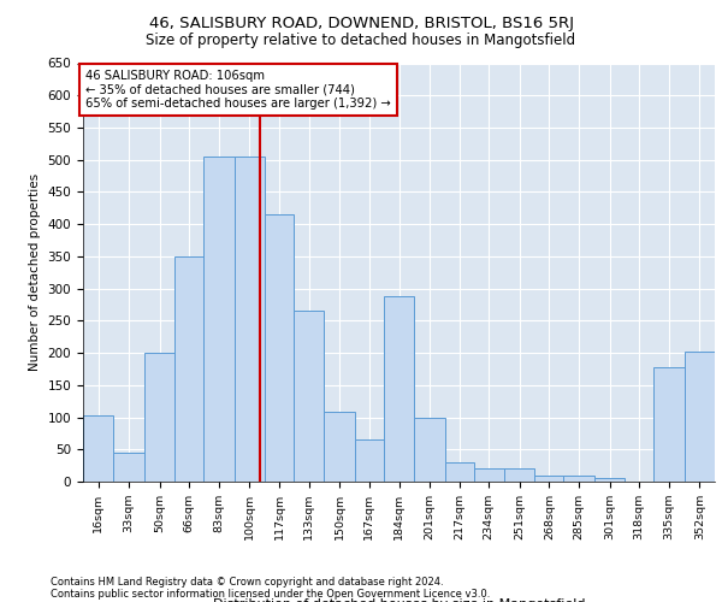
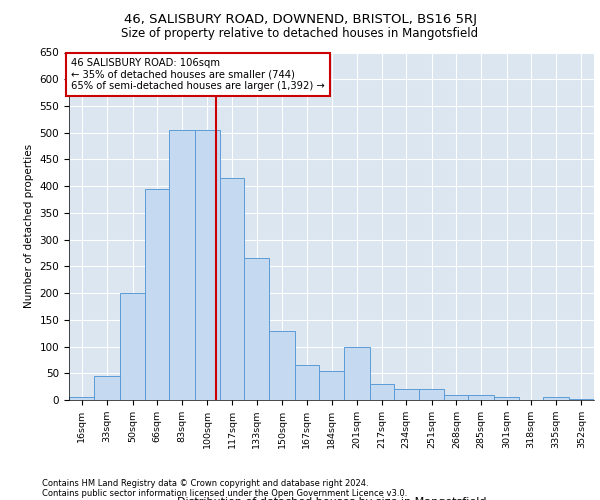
16sqm: 102 -> 5
66sqm: 350 -> 395
150sqm: 108 -> 130
184sqm: 288 -> 55
335sqm: 178 -> 5
352sqm: 202 -> 2
